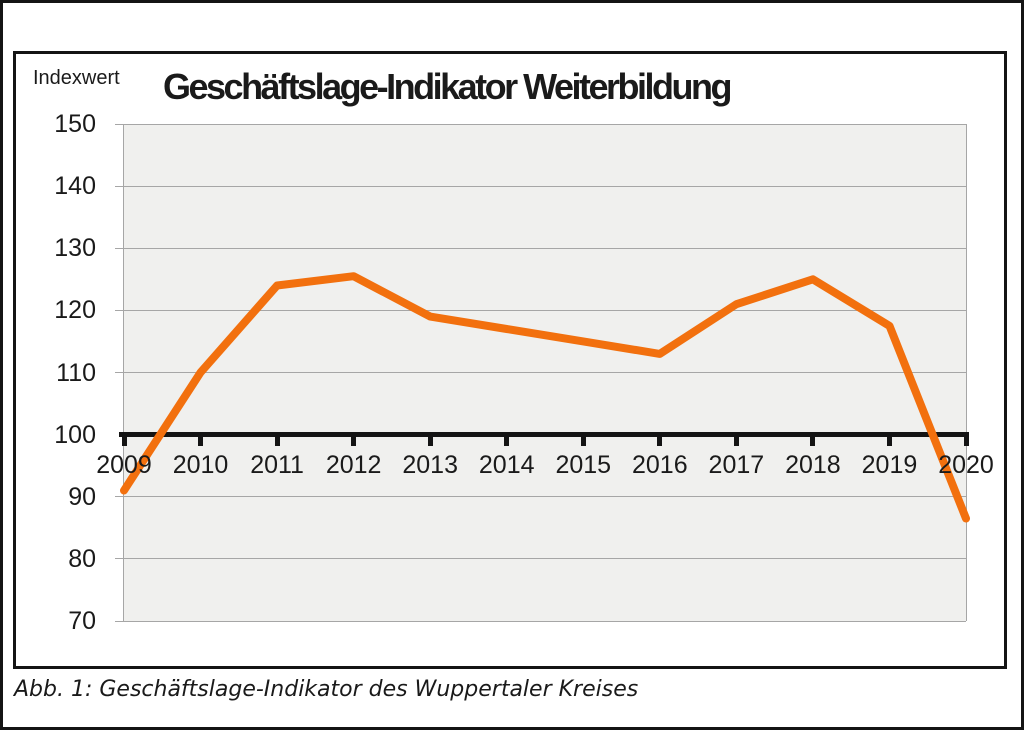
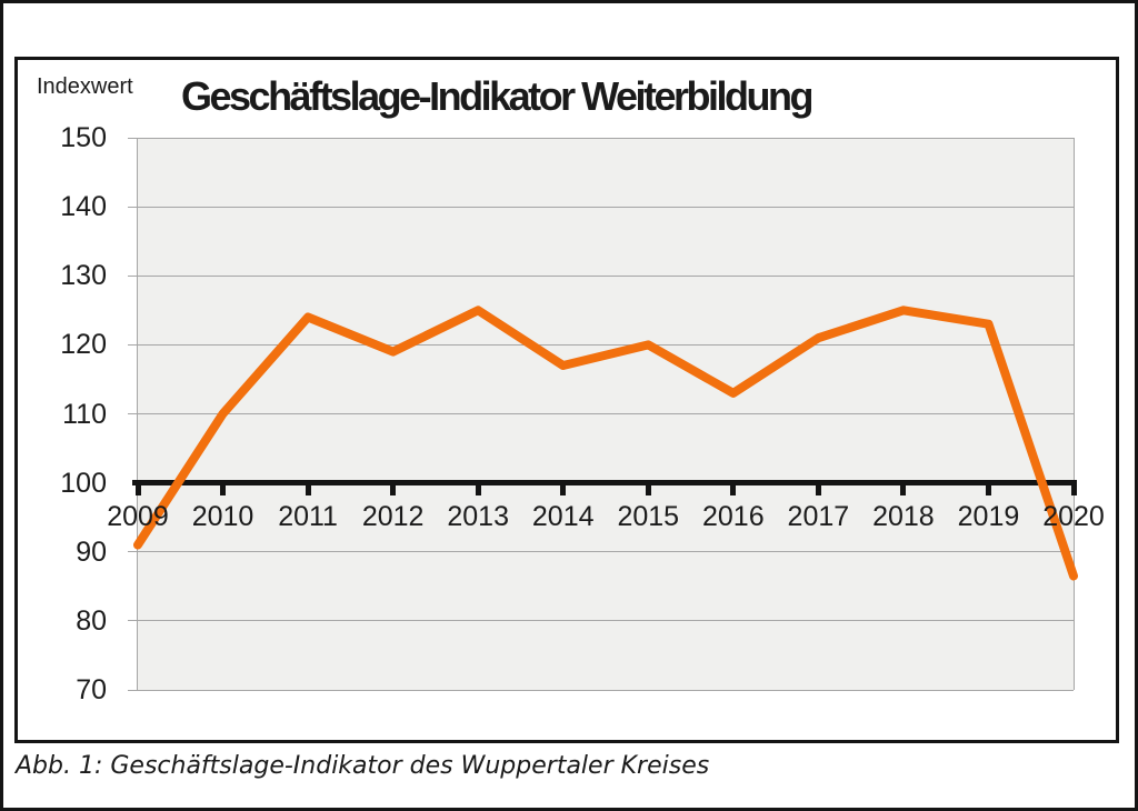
2012: 126 -> 119
2013: 119 -> 125
2015: 115 -> 120
2019: 118 -> 123
